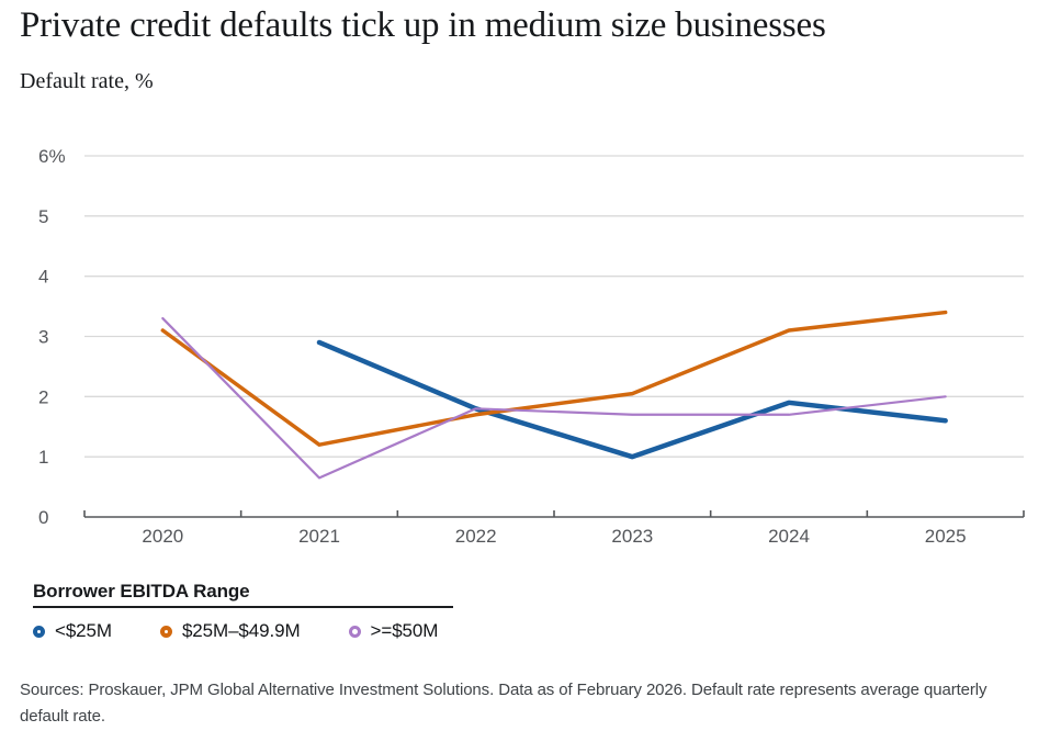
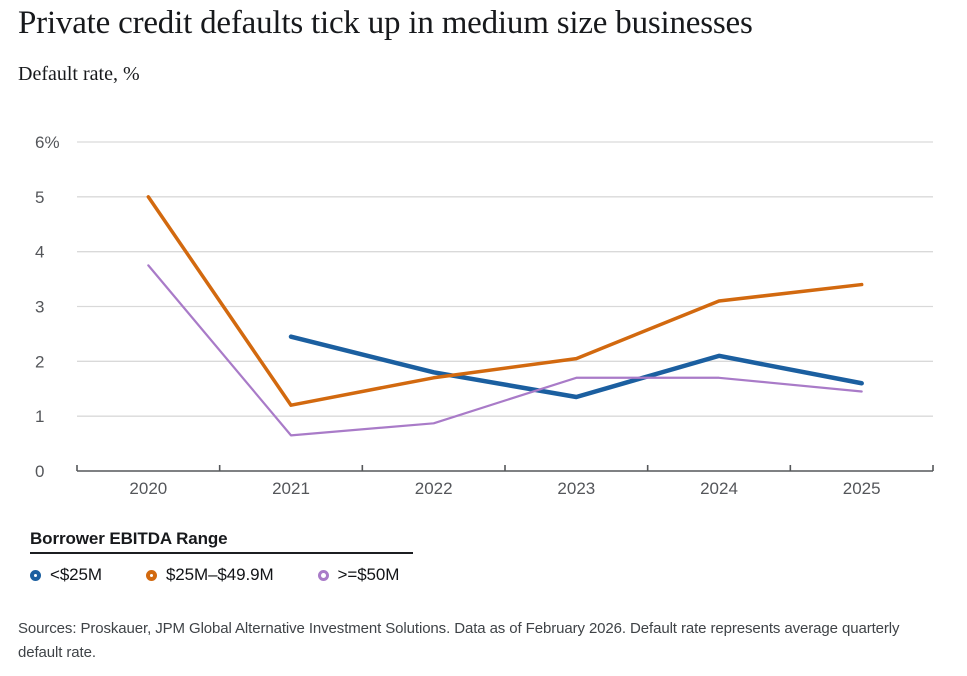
$25M–$49.9M/2020: 3.1% -> 5.0%
>=$50M/2020: 3.3% -> 3.8%
<$25M/2021: 2.9% -> 2.5%
>=$50M/2022: 1.8% -> 0.9%
<$25M/2023: 1.0% -> 1.4%
<$25M/2024: 1.9% -> 2.1%
>=$50M/2025: 2.0% -> 1.4%
